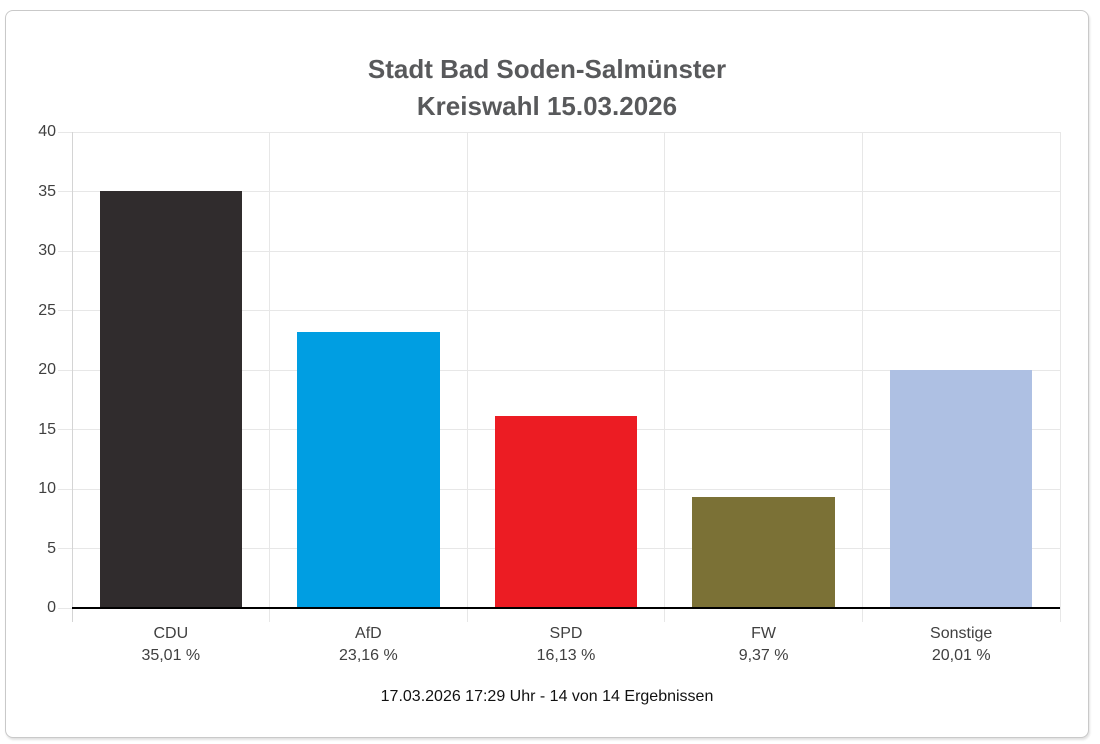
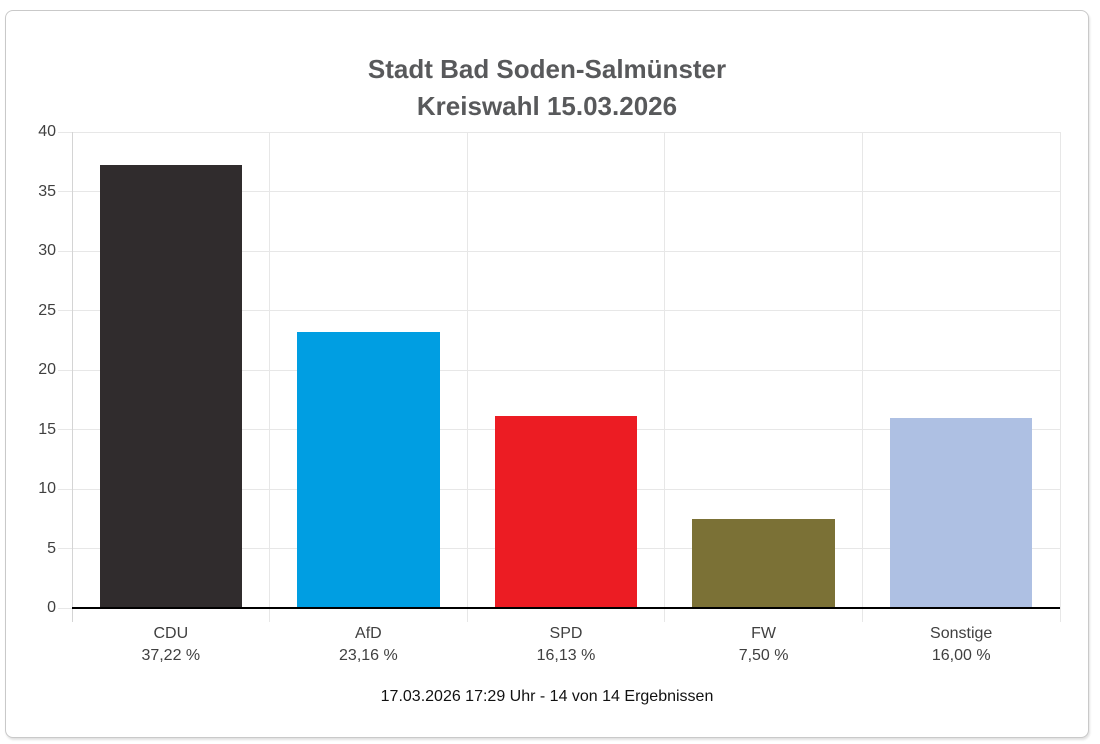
CDU: 35,01 -> 37,22
FW: 9,37 -> 7,50
Sonstige: 20,01 -> 16,00
